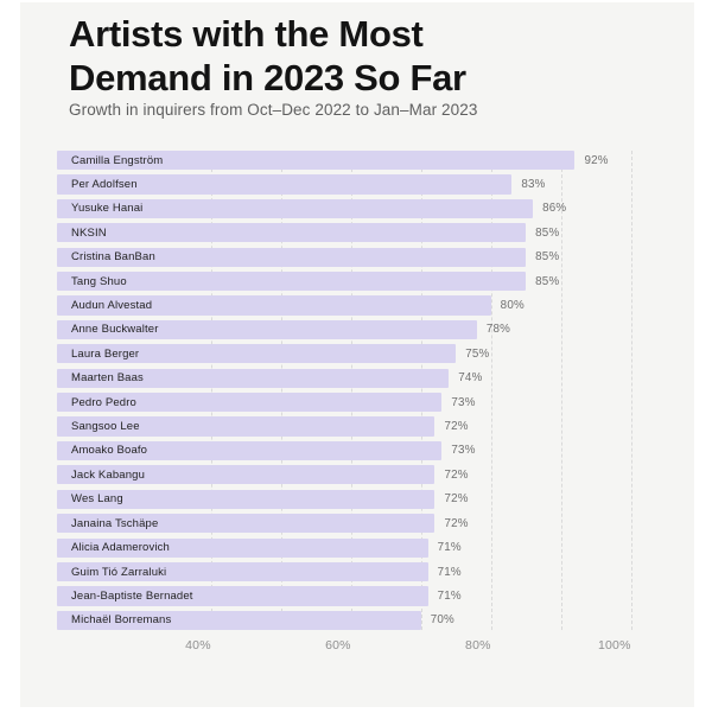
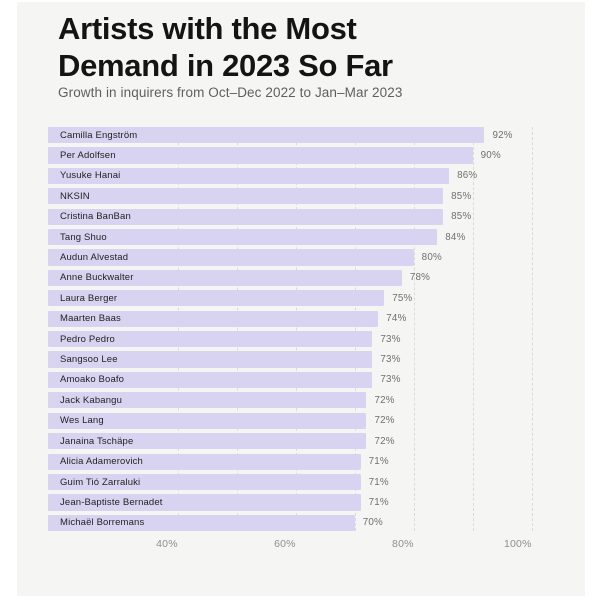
Per Adolfsen: 83% -> 90%
Tang Shuo: 85% -> 84%
Sangsoo Lee: 72% -> 73%
